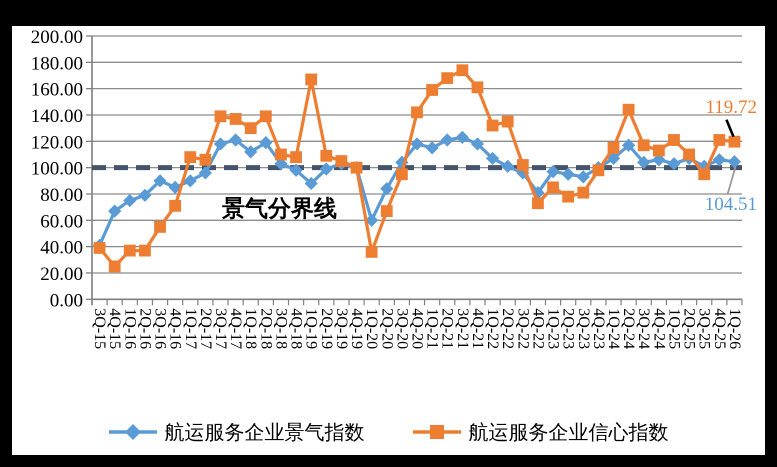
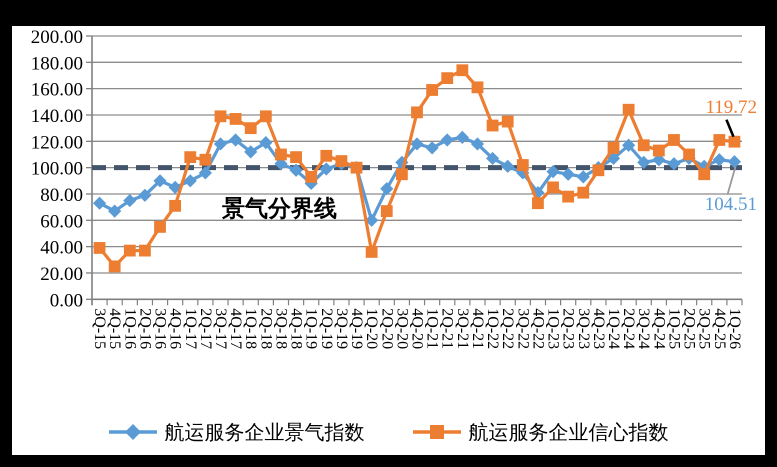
航运服务企业景气指数/3Q-15: 41 -> 73
航运服务企业信心指数/1Q-19: 167 -> 93
